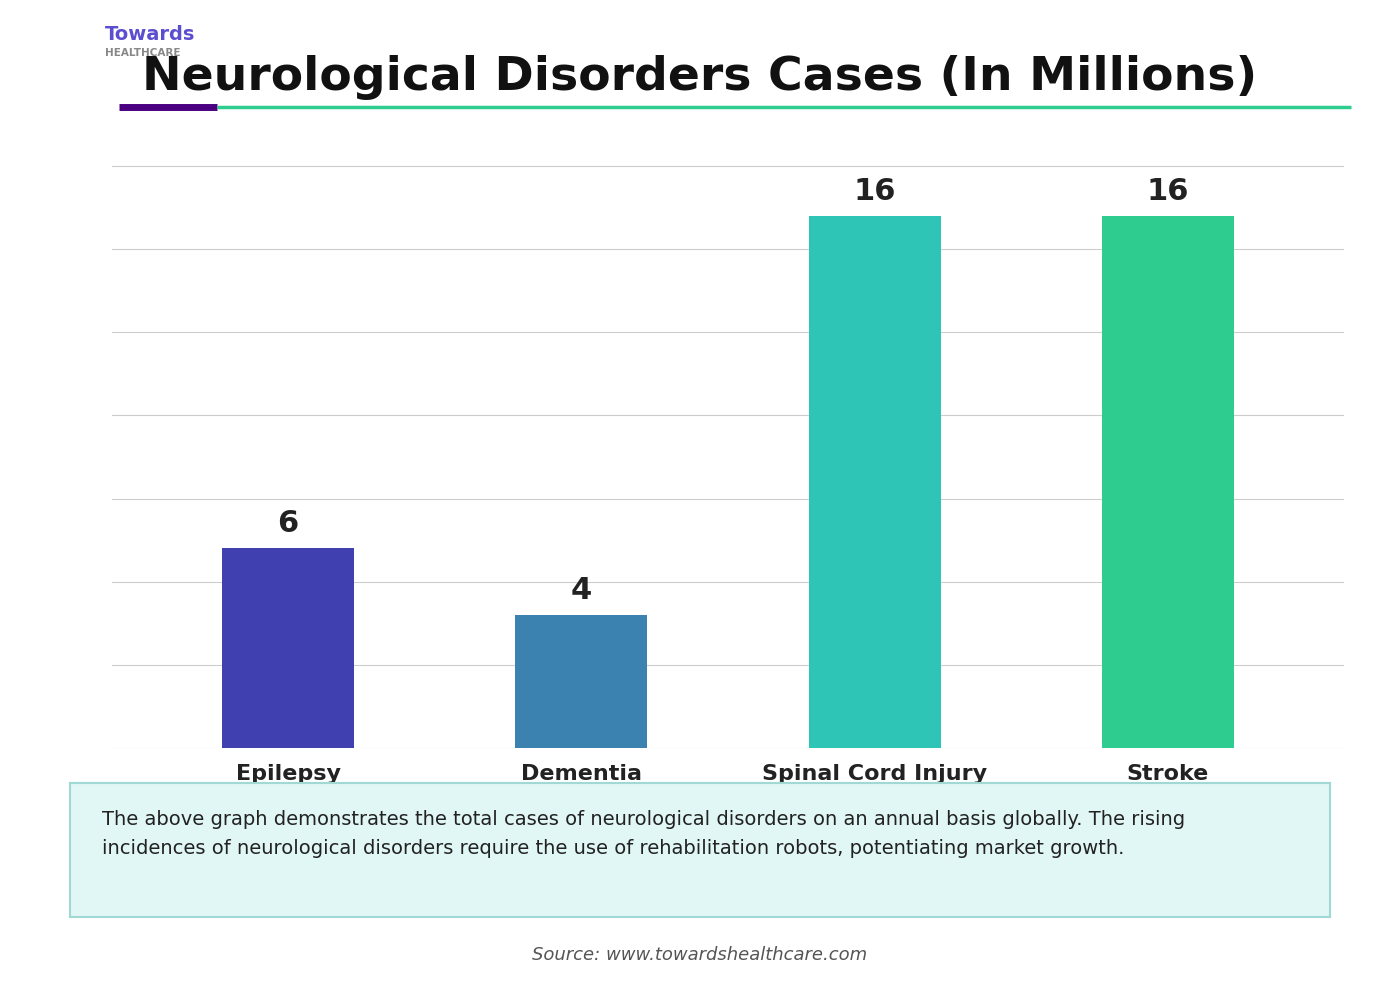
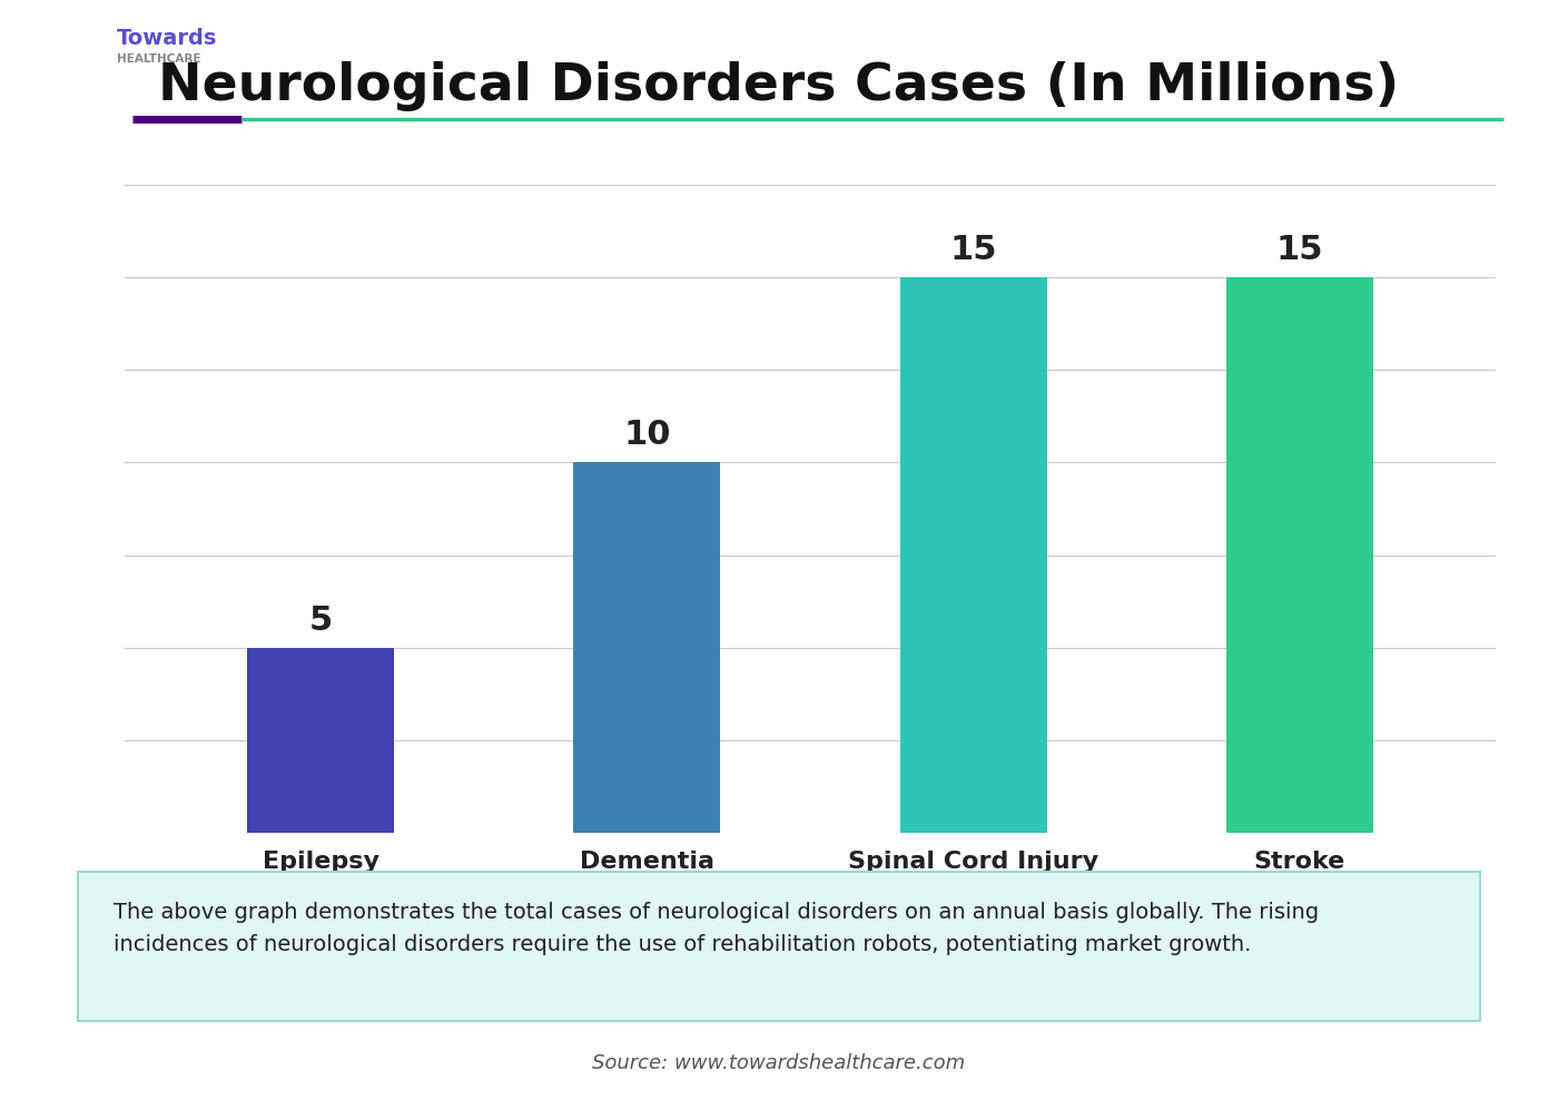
Epilepsy: 6 -> 5
Dementia: 4 -> 10
Spinal Cord Injury: 16 -> 15
Stroke: 16 -> 15
